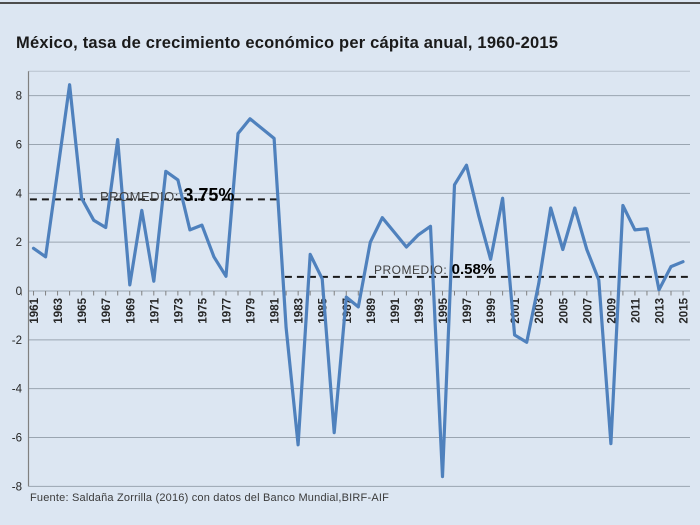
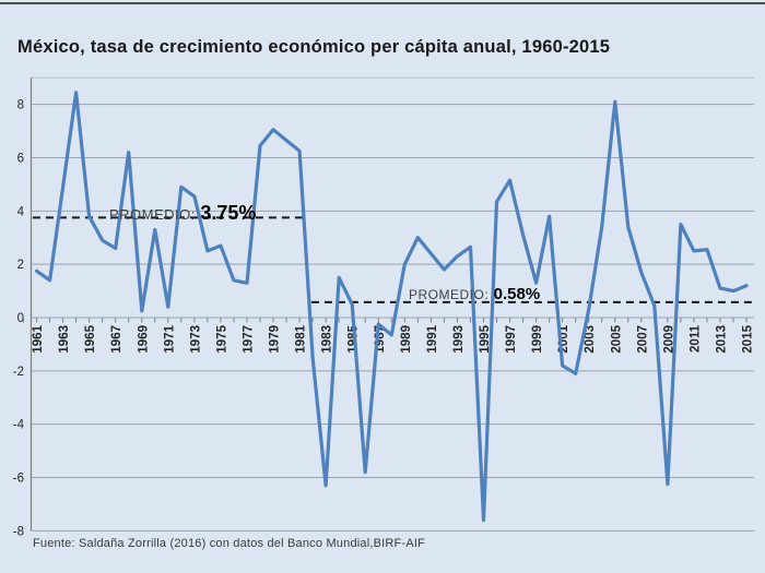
1977: 0.6 -> 1.3
2005: 1.7 -> 8.1
2013: 0.1 -> 1.1
